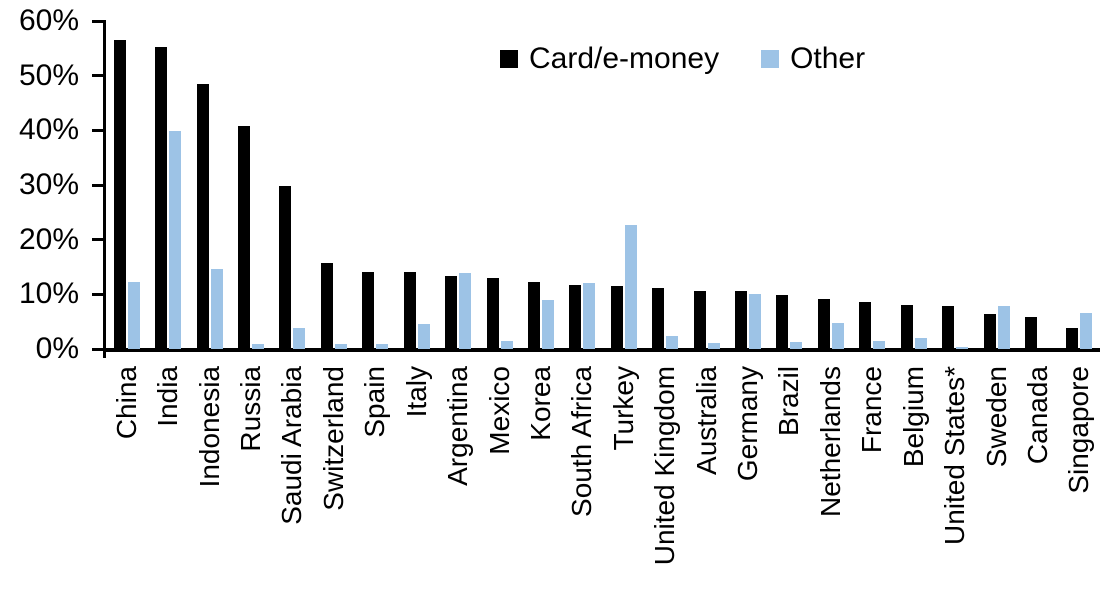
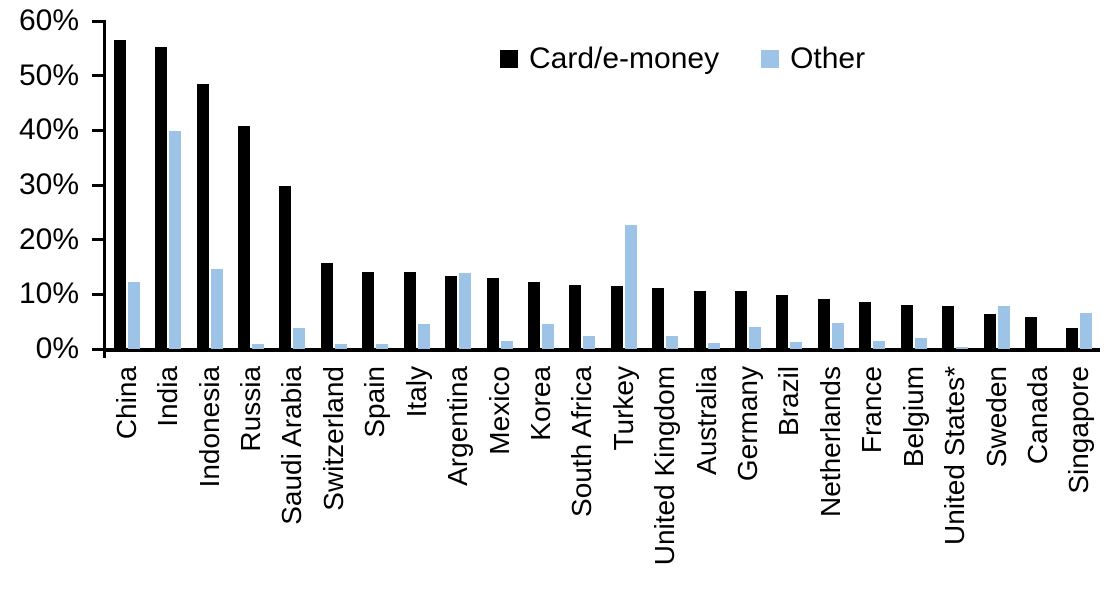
Other/Korea: 9% -> 4%
Other/South Africa: 12% -> 2%
Other/Germany: 10% -> 4%
